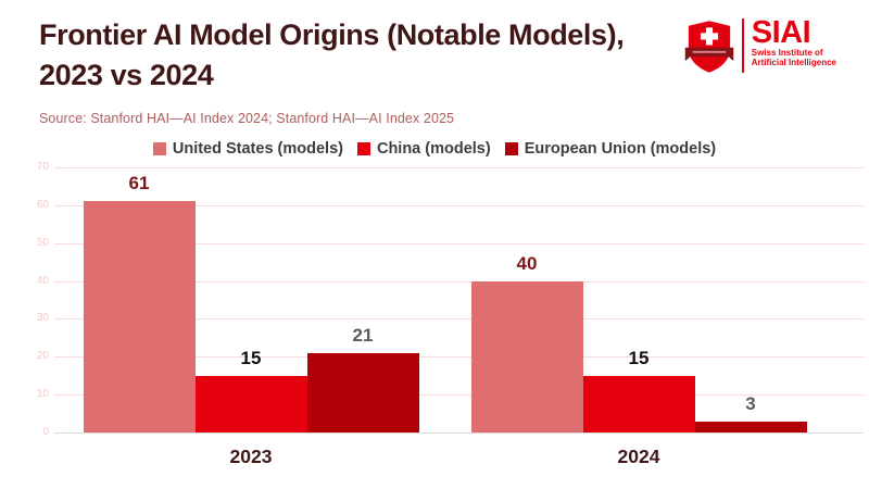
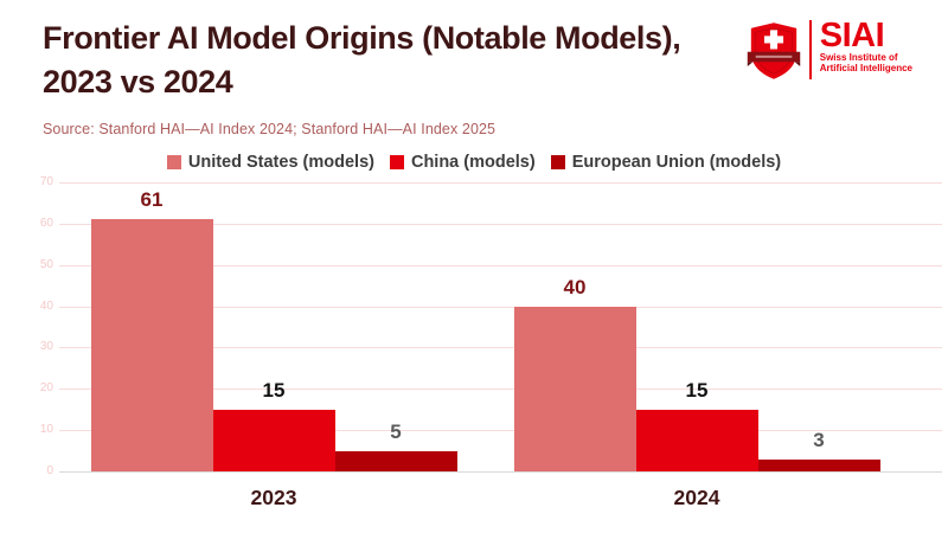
European Union (models)/2023: 21 -> 5
